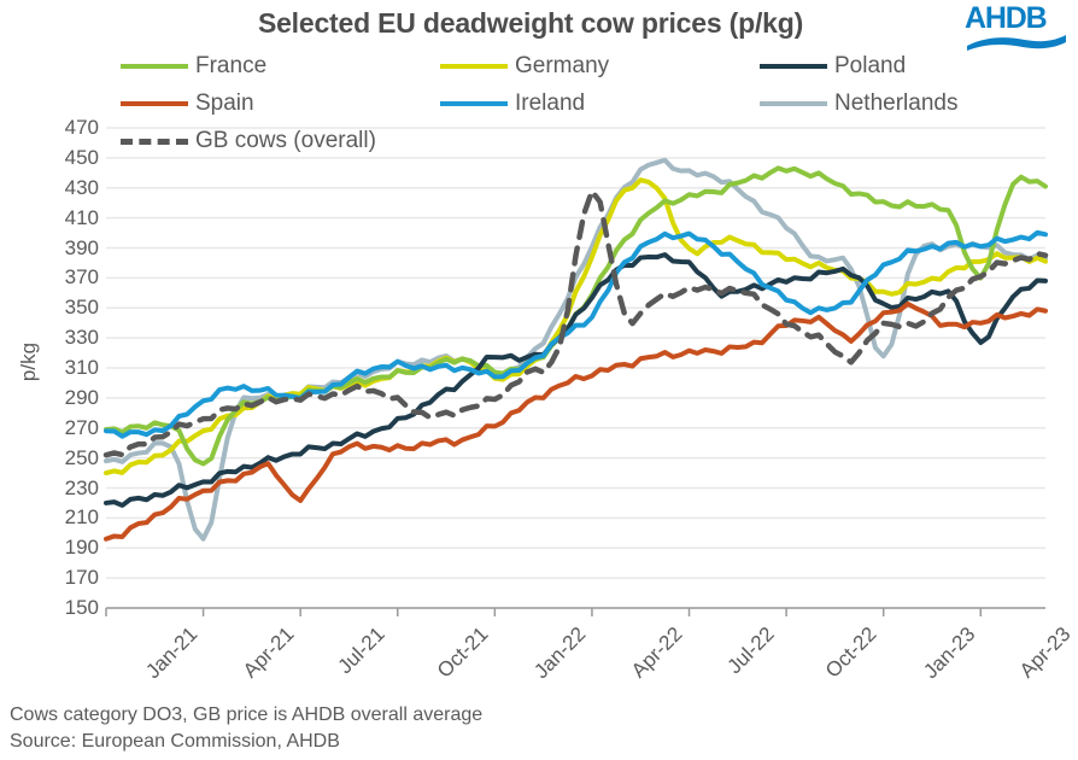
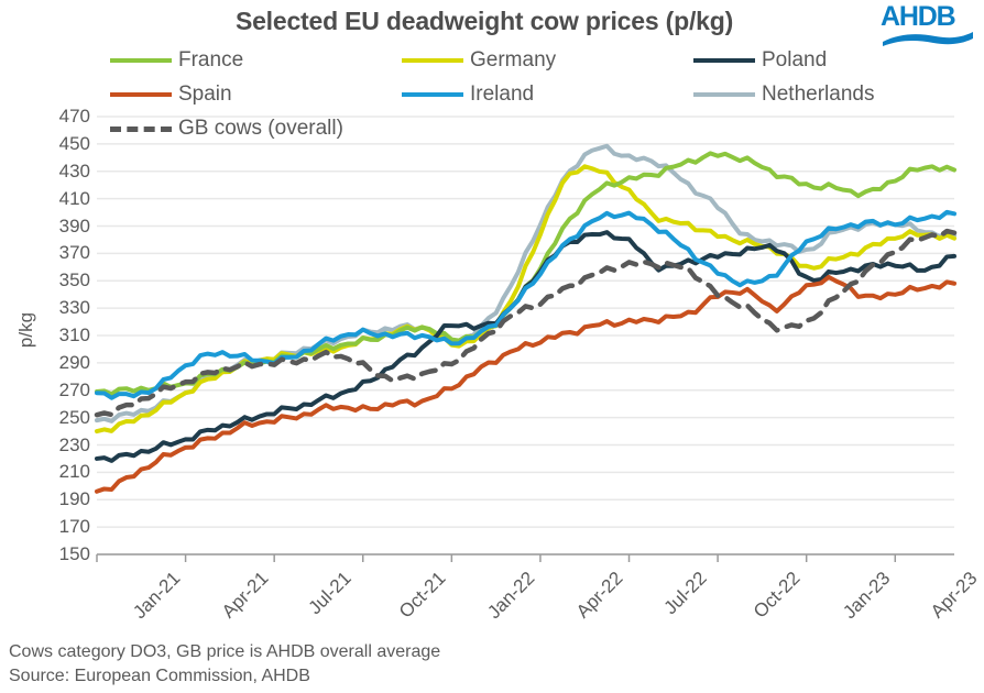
France/Apr-21: 246 -> 275
Netherlands/Apr-21: 196 -> 268
Spain/Jul-21: 223 -> 248
Ireland/Apr-22: 345 -> 356
GB cows (overall)/Apr-22: 429 -> 334
Germany/Jul-22: 388 -> 415
Netherlands/Jan-23: 317 -> 372
GB cows (overall)/Jan-23: 339 -> 320
France/Apr-23: 371 -> 424
Poland/Apr-23: 328 -> 362
